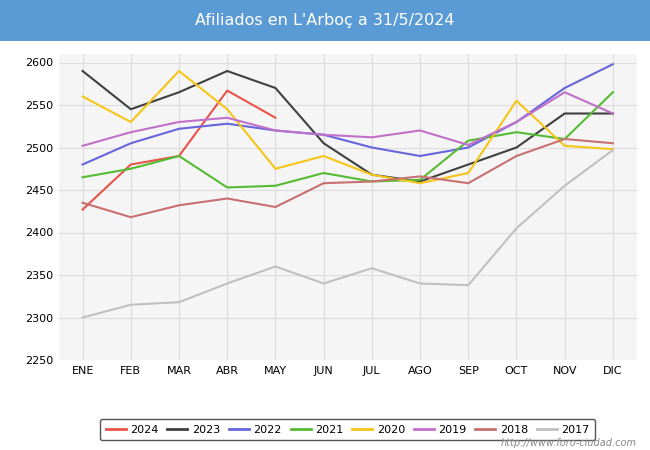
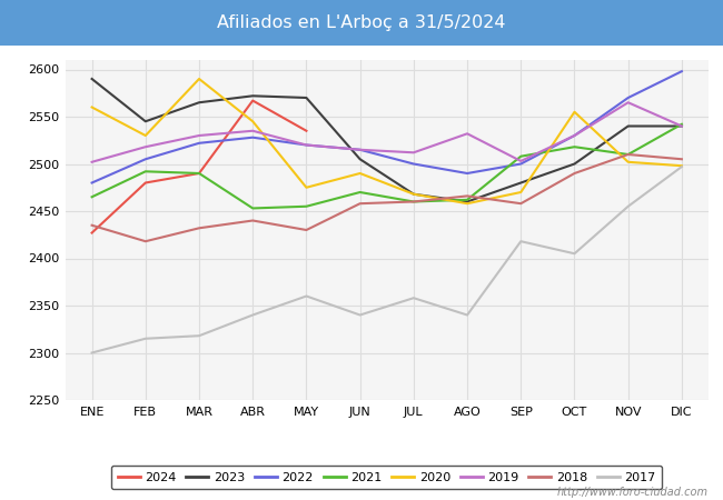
2021/FEB: 2475 -> 2492
2023/ABR: 2590 -> 2572
2019/AGO: 2520 -> 2532
2017/SEP: 2338 -> 2418
2021/DIC: 2565 -> 2542
